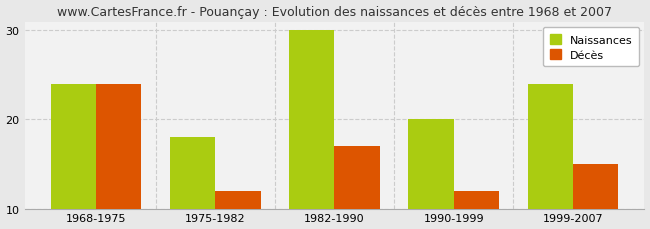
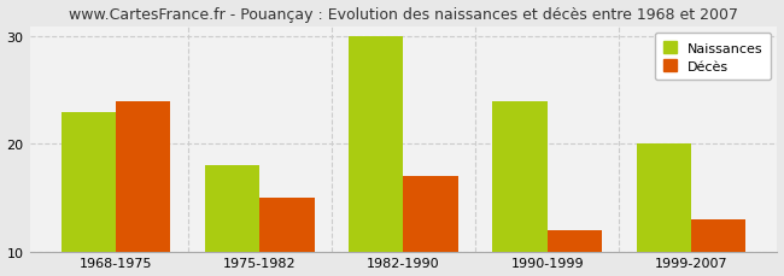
Naissances/1968-1975: 24 -> 23
Décès/1975-1982: 12 -> 15
Naissances/1990-1999: 20 -> 24
Naissances/1999-2007: 24 -> 20
Décès/1999-2007: 15 -> 13
